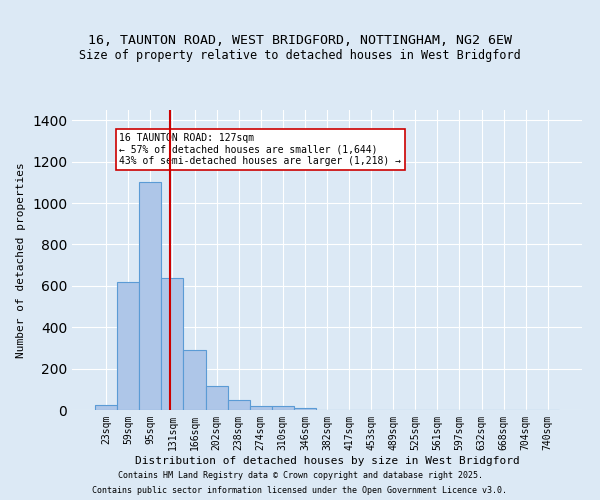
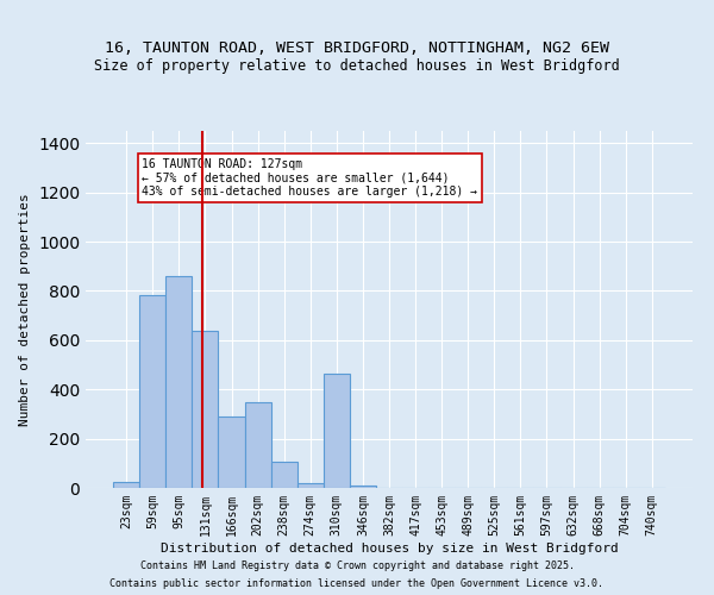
59sqm: 620 -> 785
95sqm: 1100 -> 860
202sqm: 115 -> 350
238sqm: 47 -> 105
310sqm: 18 -> 465
